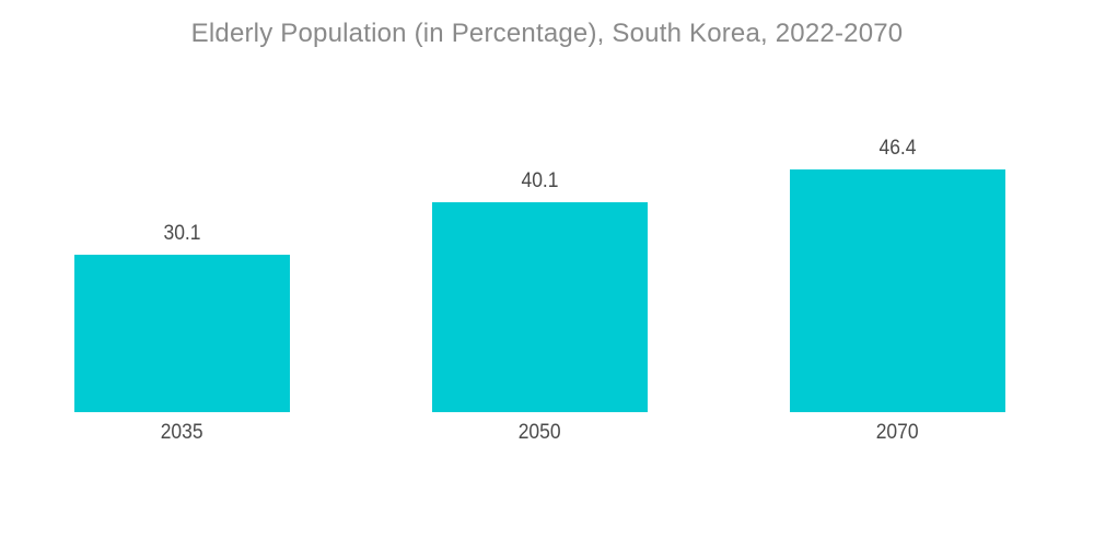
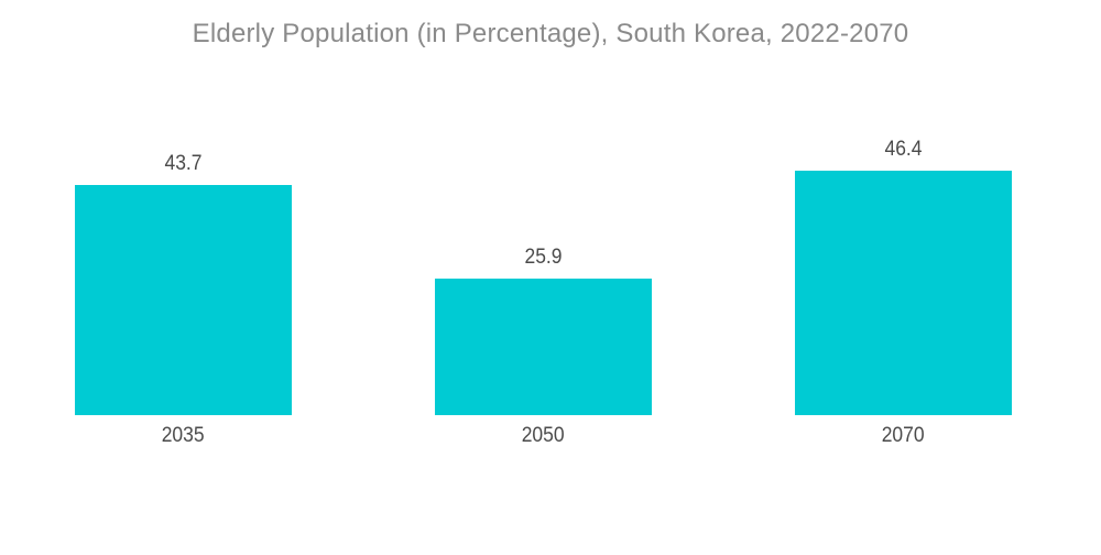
2035: 30.1 -> 43.7
2050: 40.1 -> 25.9
